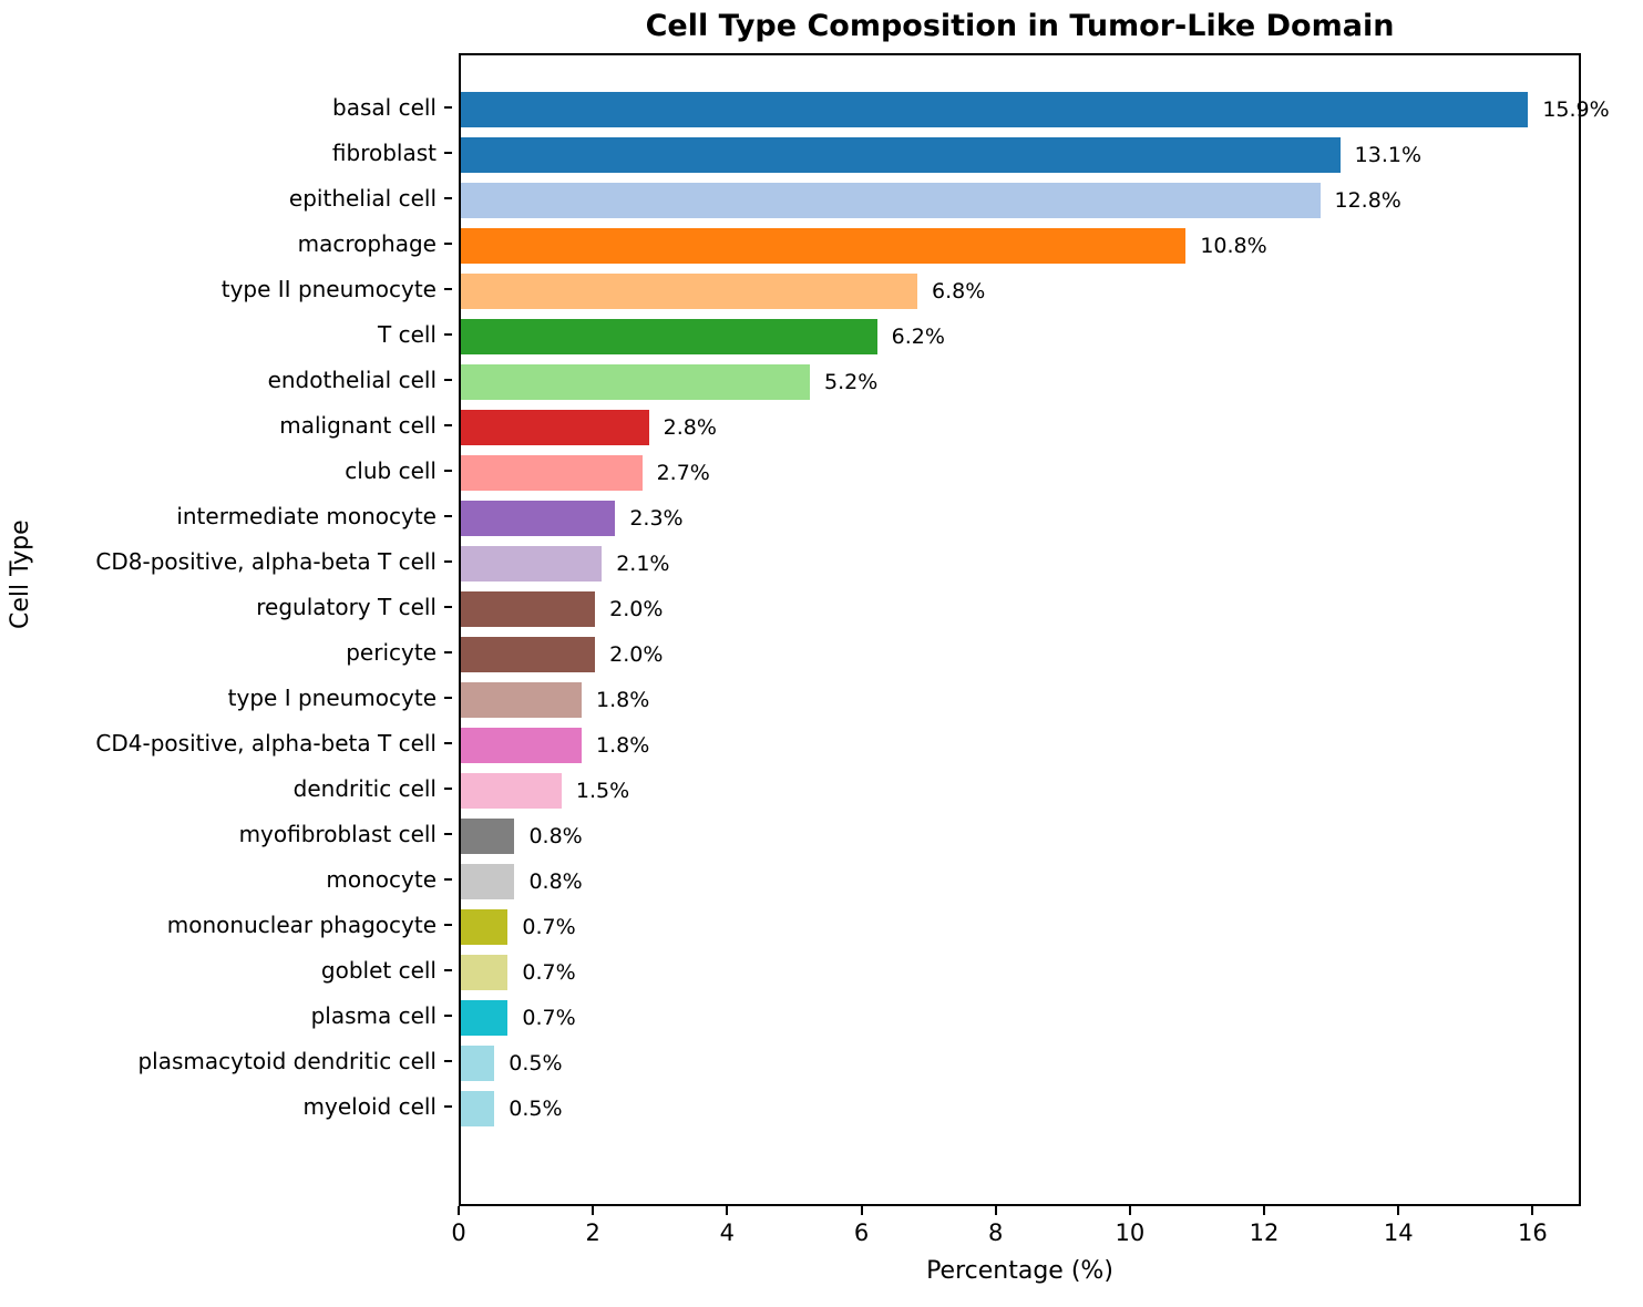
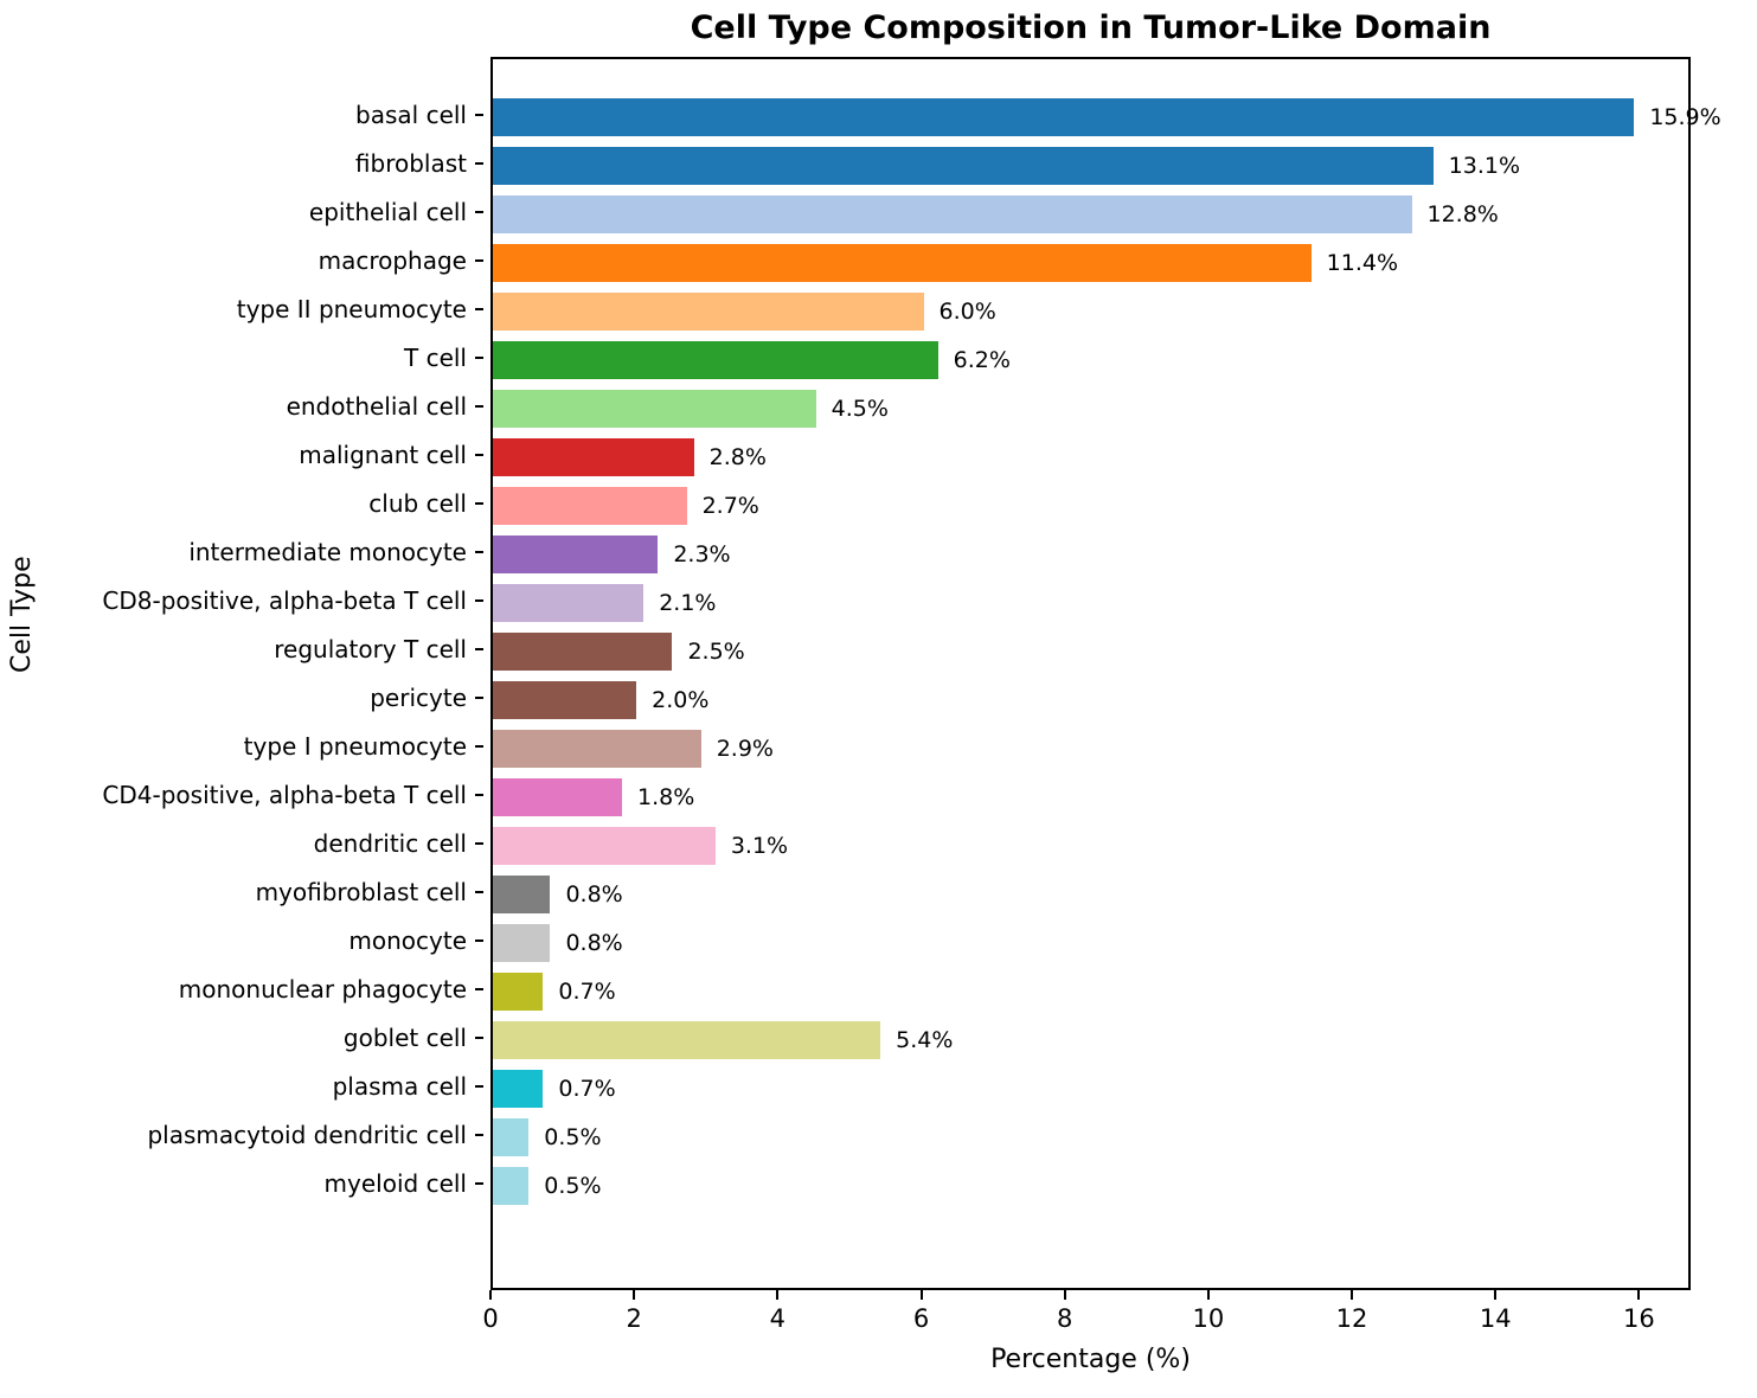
macrophage: 10.8% -> 11.4%
type II pneumocyte: 6.8% -> 6.0%
endothelial cell: 5.2% -> 4.5%
regulatory T cell: 2.0% -> 2.5%
type I pneumocyte: 1.8% -> 2.9%
dendritic cell: 1.5% -> 3.1%
goblet cell: 0.7% -> 5.4%
